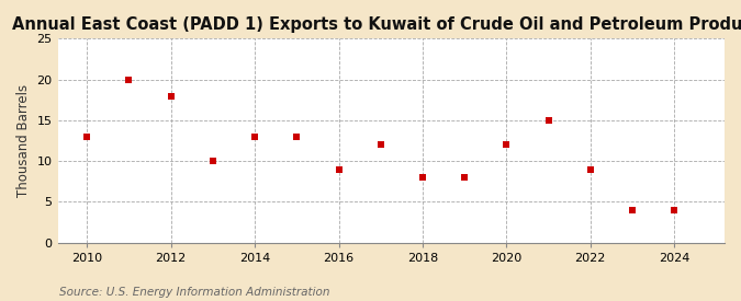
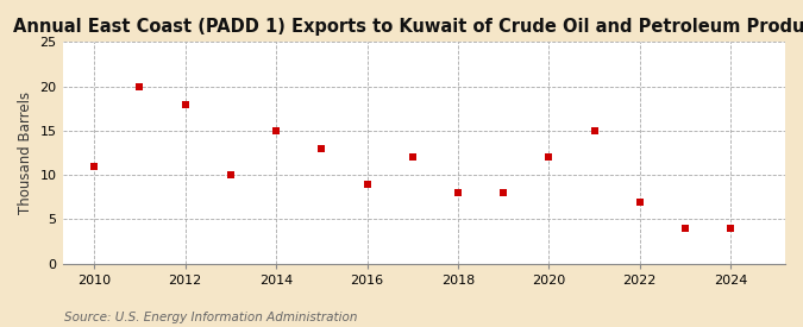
2010: 13 -> 11
2014: 13 -> 15
2022: 9 -> 7
